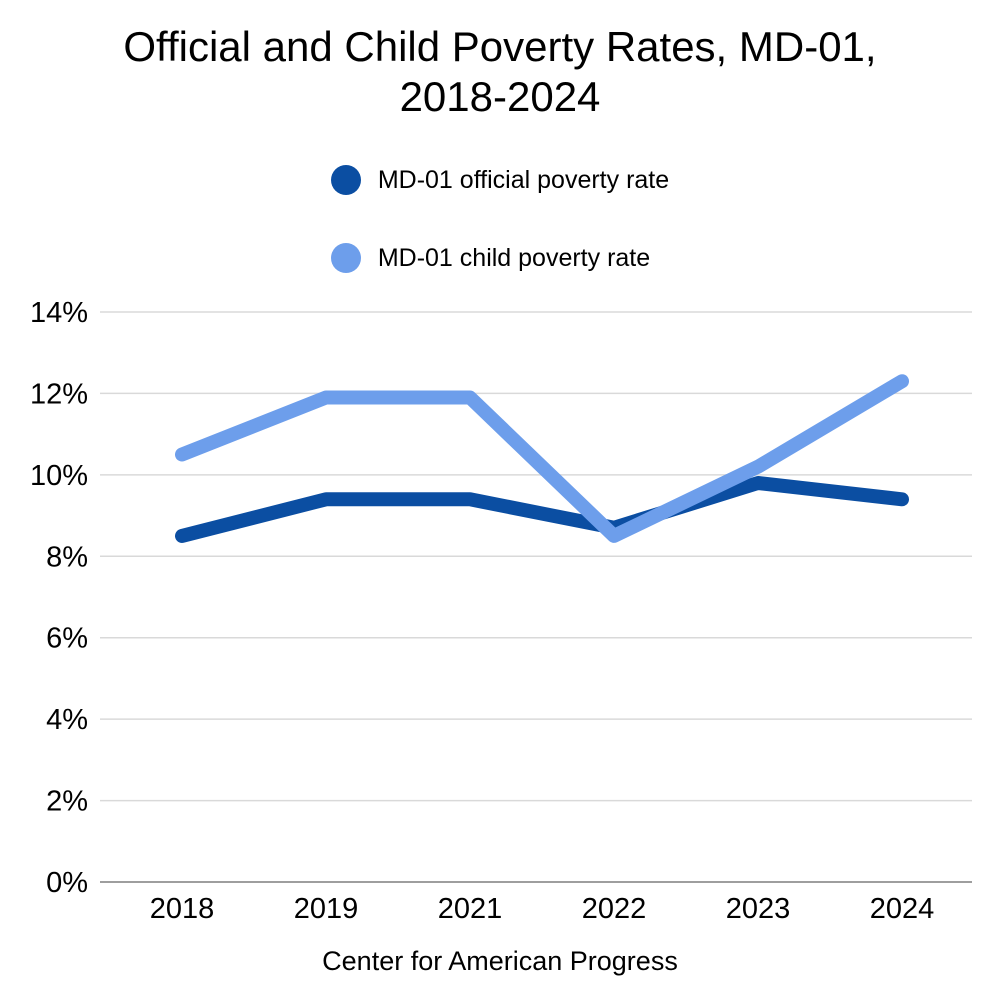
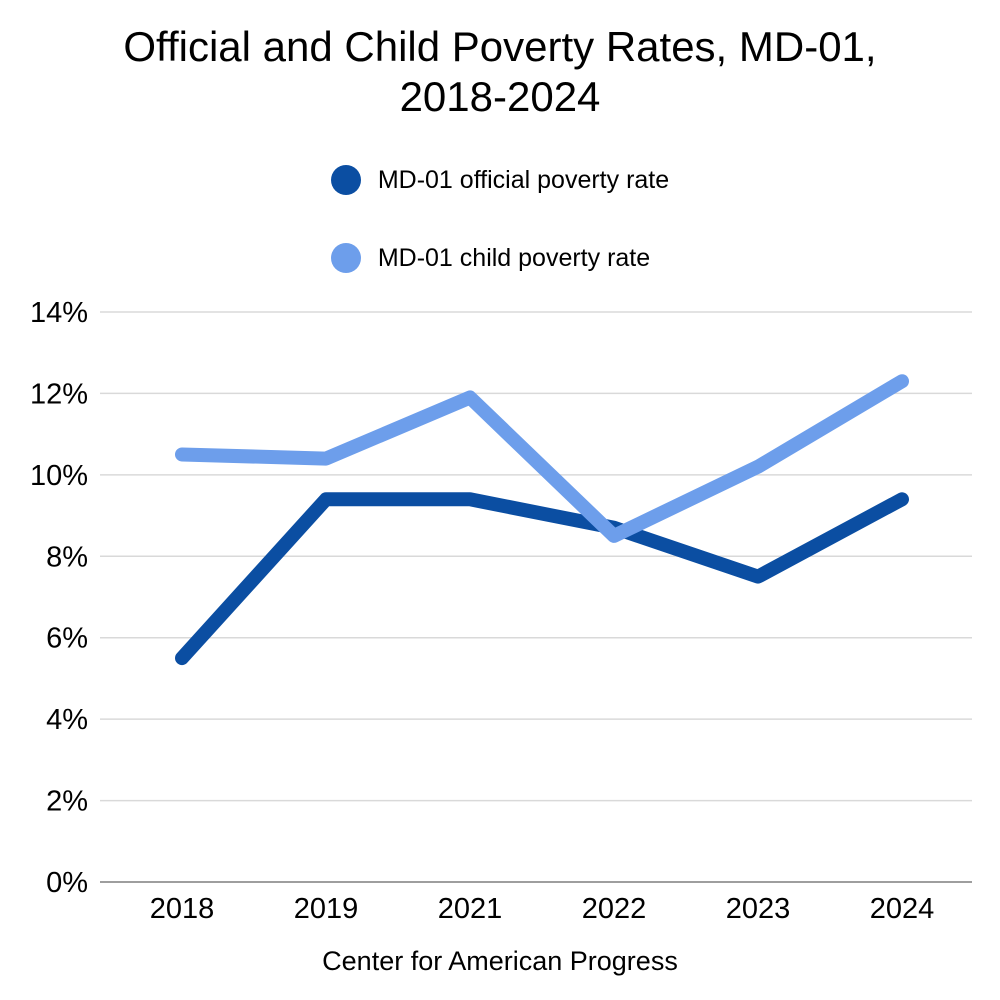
MD-01 official poverty rate/2018: 8.5% -> 5.5%
MD-01 child poverty rate/2019: 11.9% -> 10.4%
MD-01 official poverty rate/2023: 9.8% -> 7.5%
